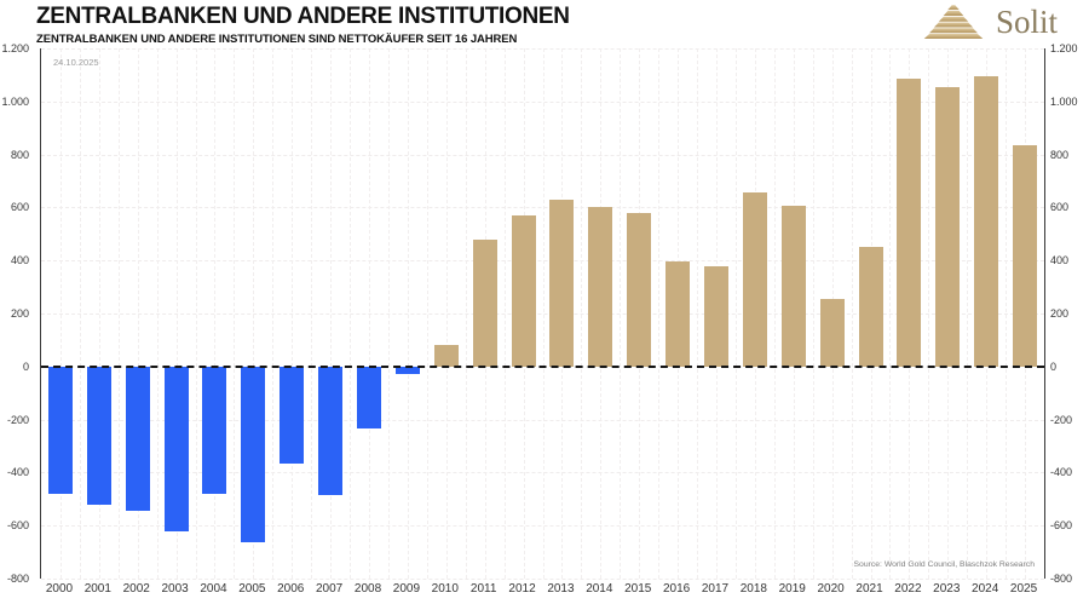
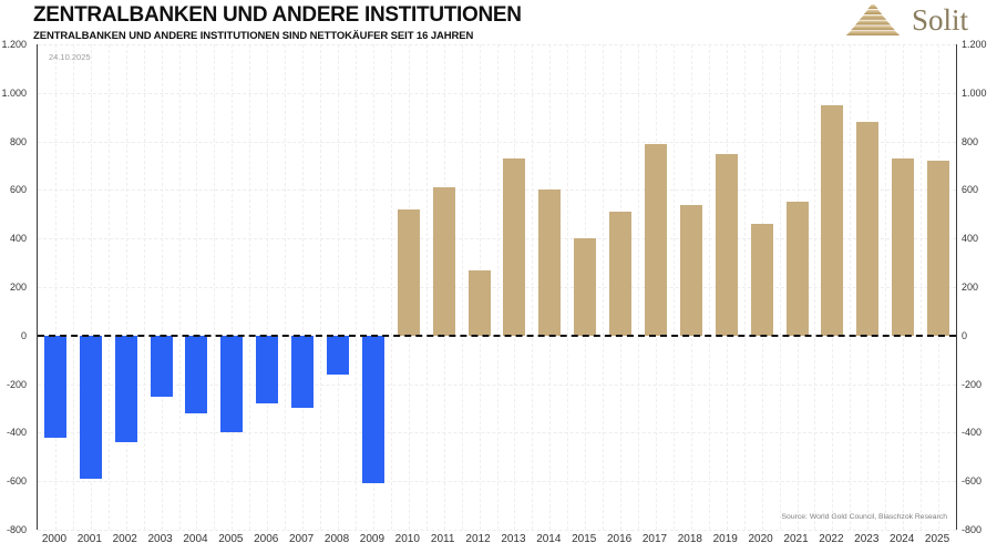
2000: -480 -> -420
2001: -520 -> -590
2002: -540 -> -440
2003: -620 -> -250
2004: -480 -> -320
2005: -660 -> -400
2006: -360 -> -280
2007: -480 -> -300
2008: -240 -> -160
2009: -30 -> -610
2010: 80 -> 520
2011: 480 -> 610
2012: 570 -> 270
2013: 630 -> 730
2015: 580 -> 400
2016: 400 -> 510
2017: 380 -> 790
2018: 660 -> 540
2019: 600 -> 750
2020: 260 -> 460
2021: 450 -> 550
2022: 1080 -> 950
2023: 1060 -> 880
2024: 1100 -> 730
2025: 840 -> 720
